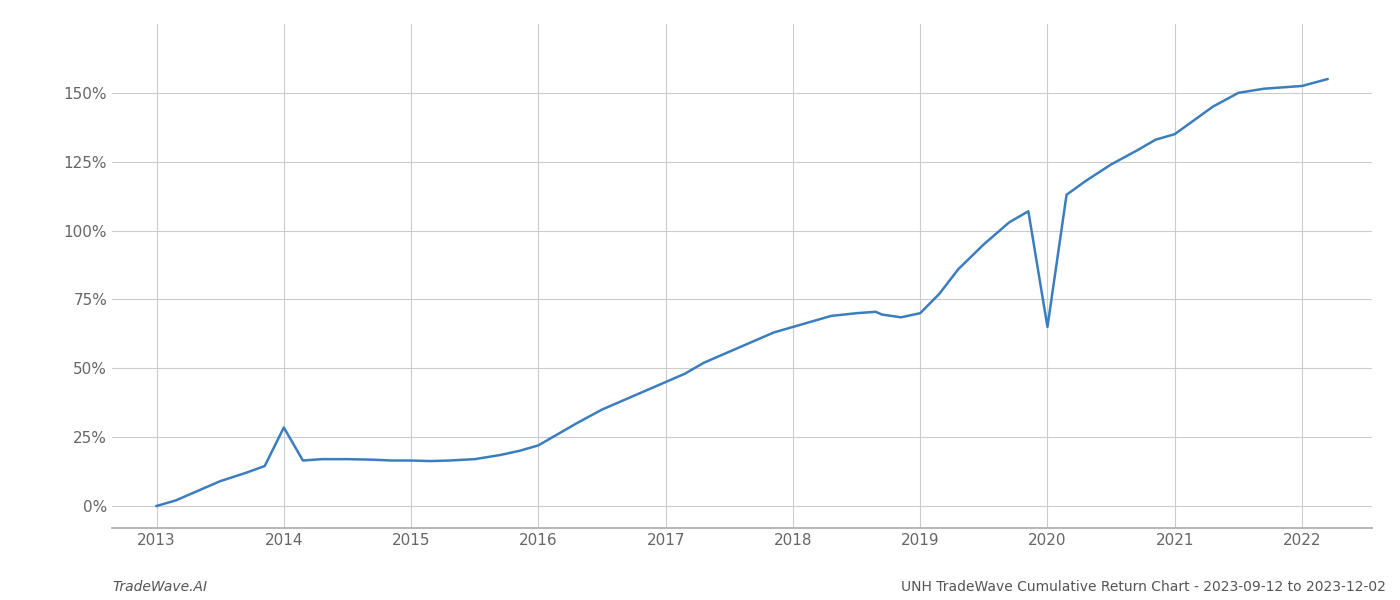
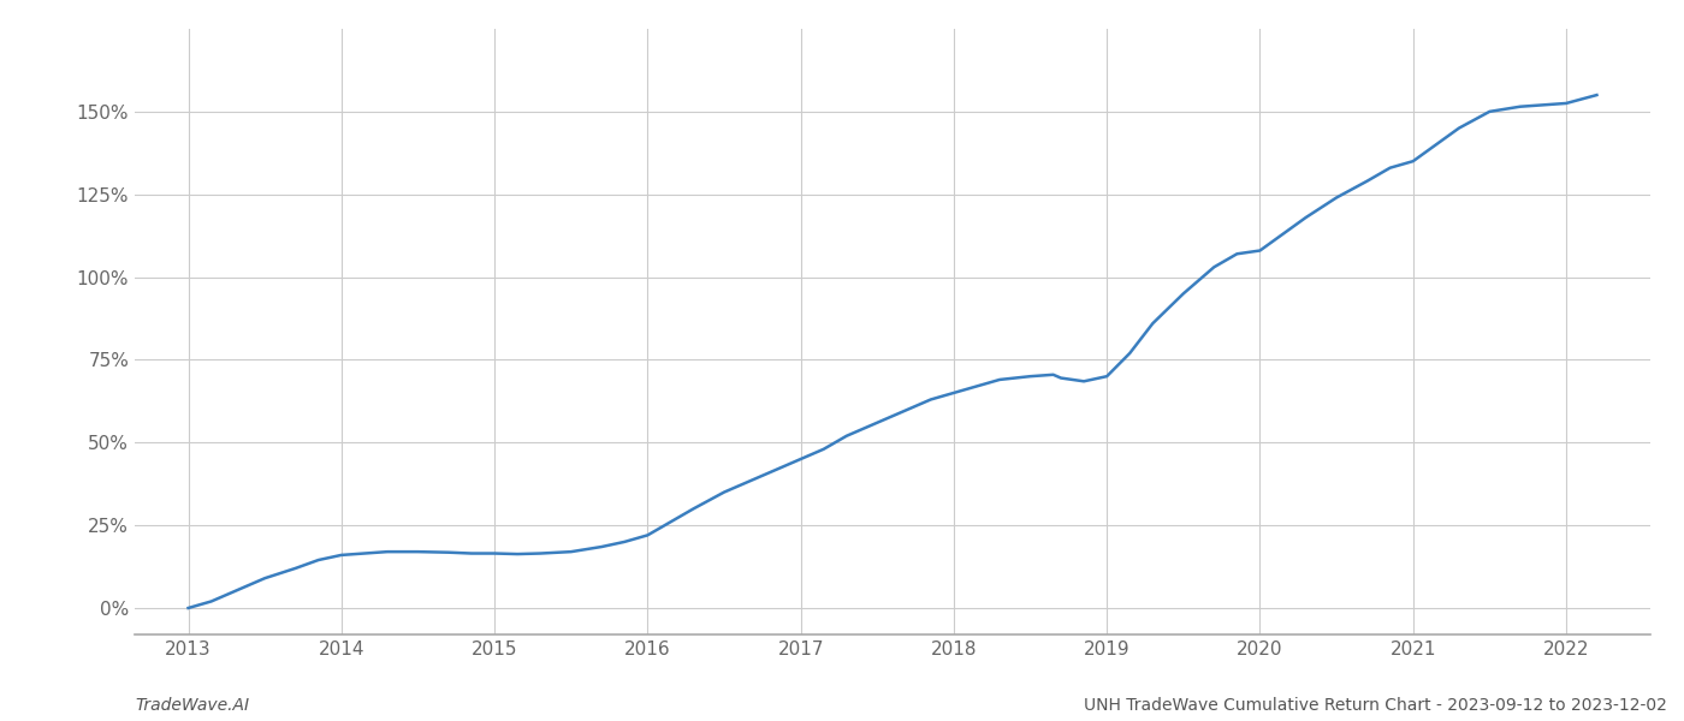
2014: 28.5% -> 16.0%
2020: 65.0% -> 108.0%
